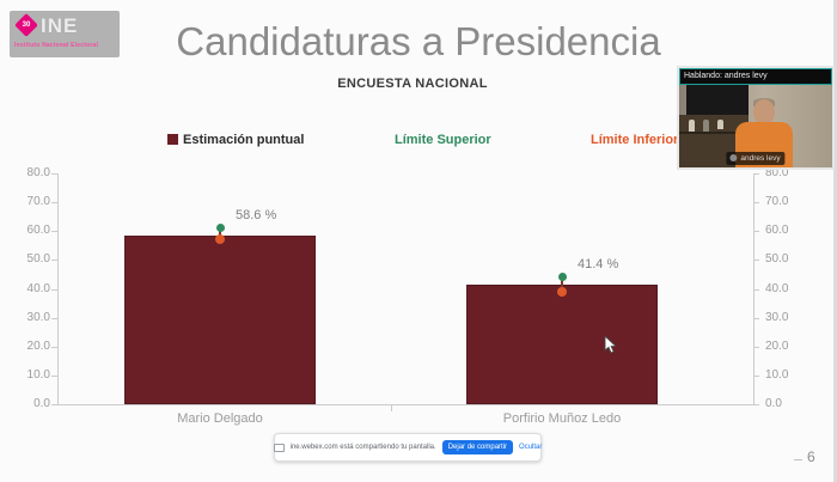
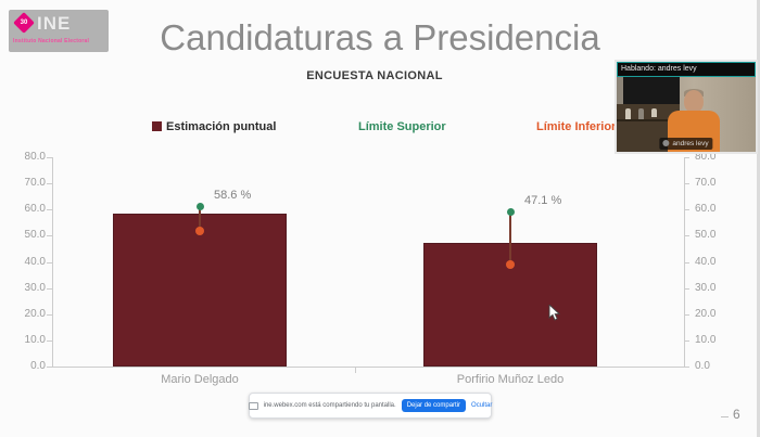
Límite Inferior/Mario Delgado: 57 -> 52
Estimación puntual/Porfirio Muñoz Ledo: 41.4 -> 47.1
Límite Superior/Porfirio Muñoz Ledo: 44 -> 59
